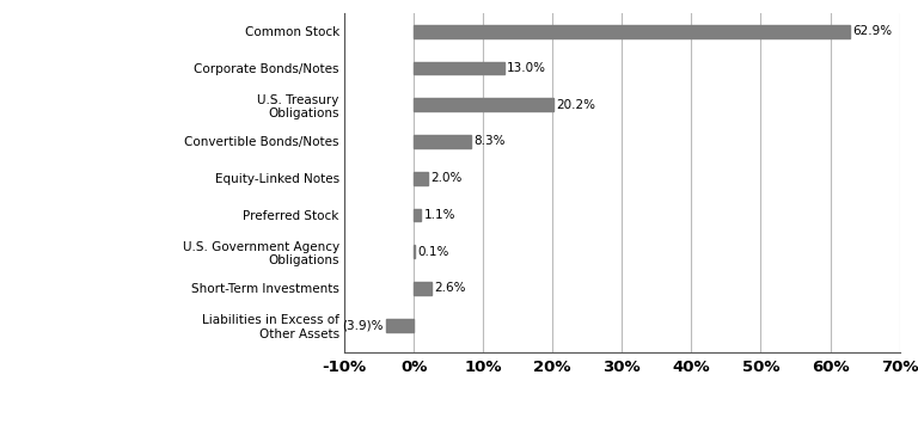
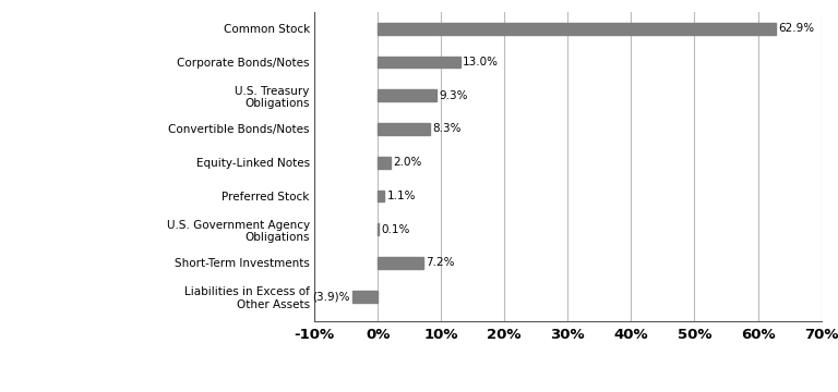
U.S. Treasury Obligations: 20.2% -> 9.3%
Short-Term Investments: 2.6% -> 7.2%
